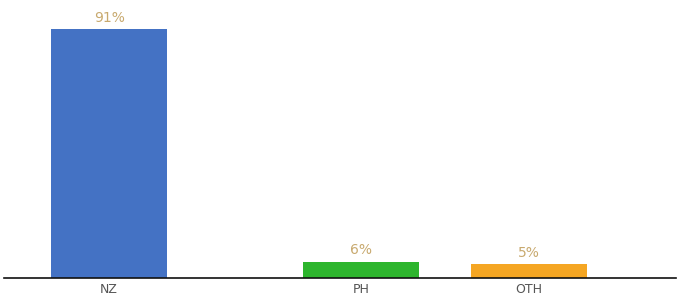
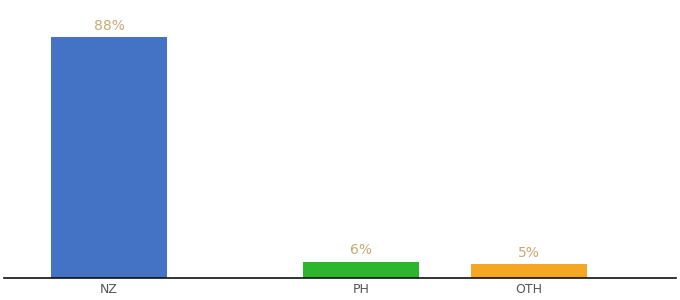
NZ: 91% -> 88%
